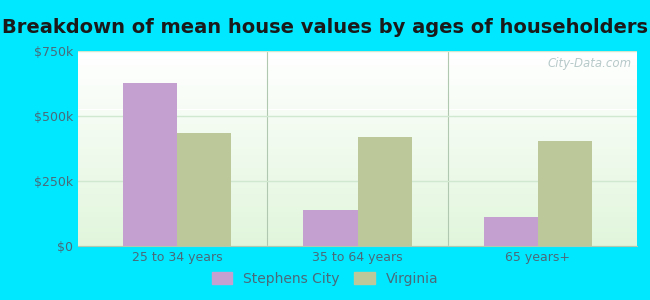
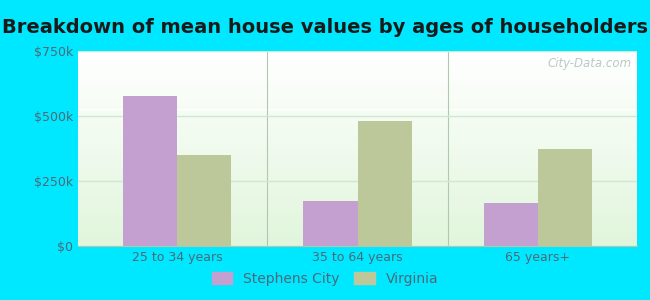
Stephens City/25 to 34 years: $625k -> $575k
Virginia/25 to 34 years: $435k -> $350k
Stephens City/35 to 64 years: $140k -> $175k
Virginia/35 to 64 years: $420k -> $480k
Stephens City/65 years+: $110k -> $165k
Virginia/65 years+: $405k -> $375k
